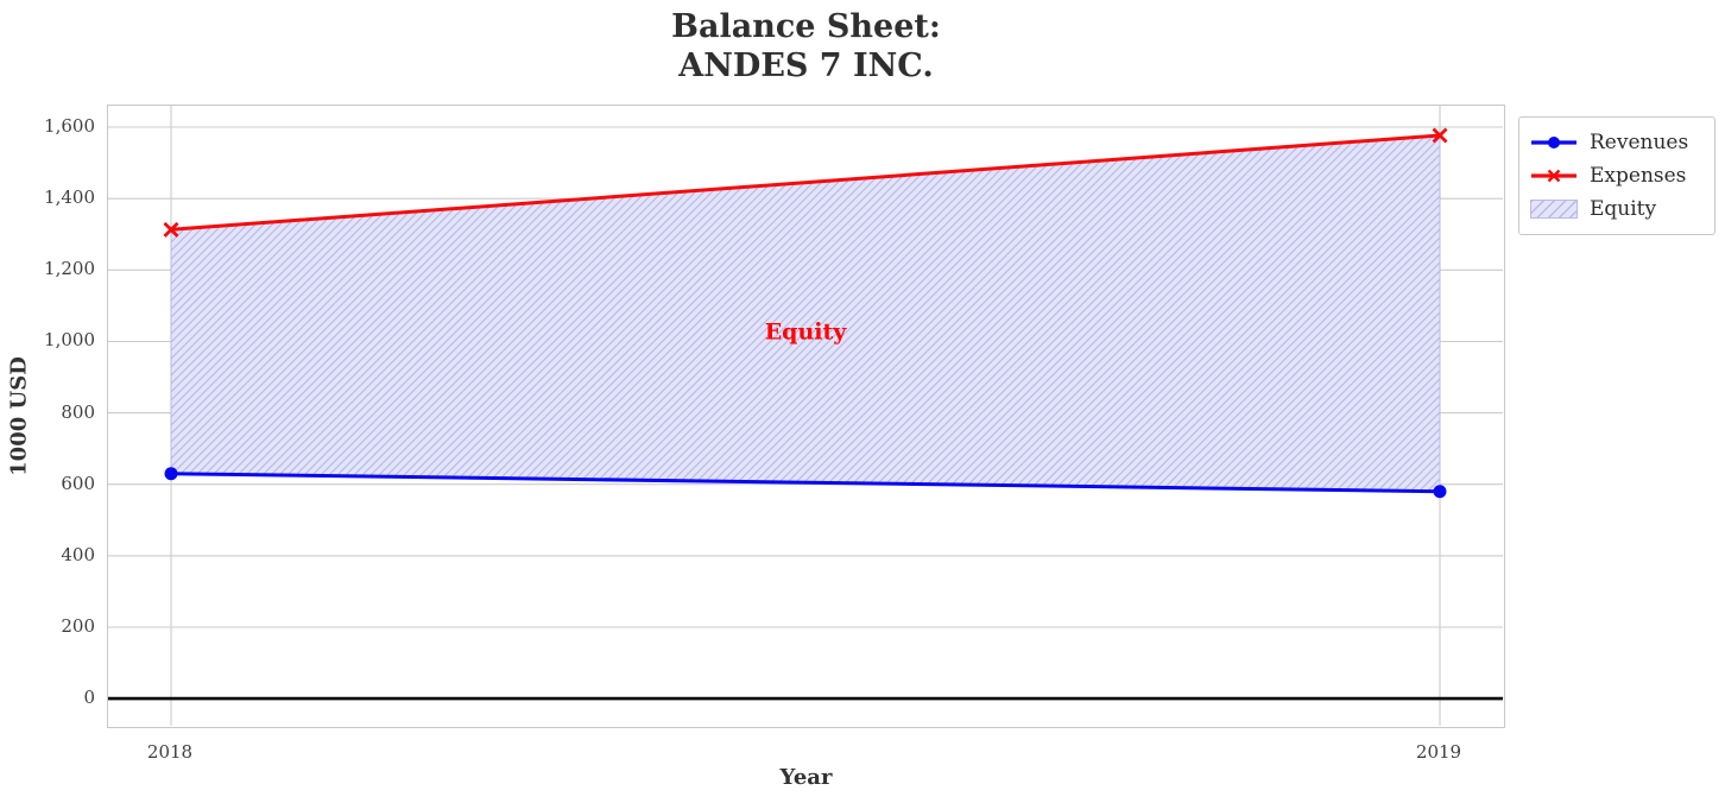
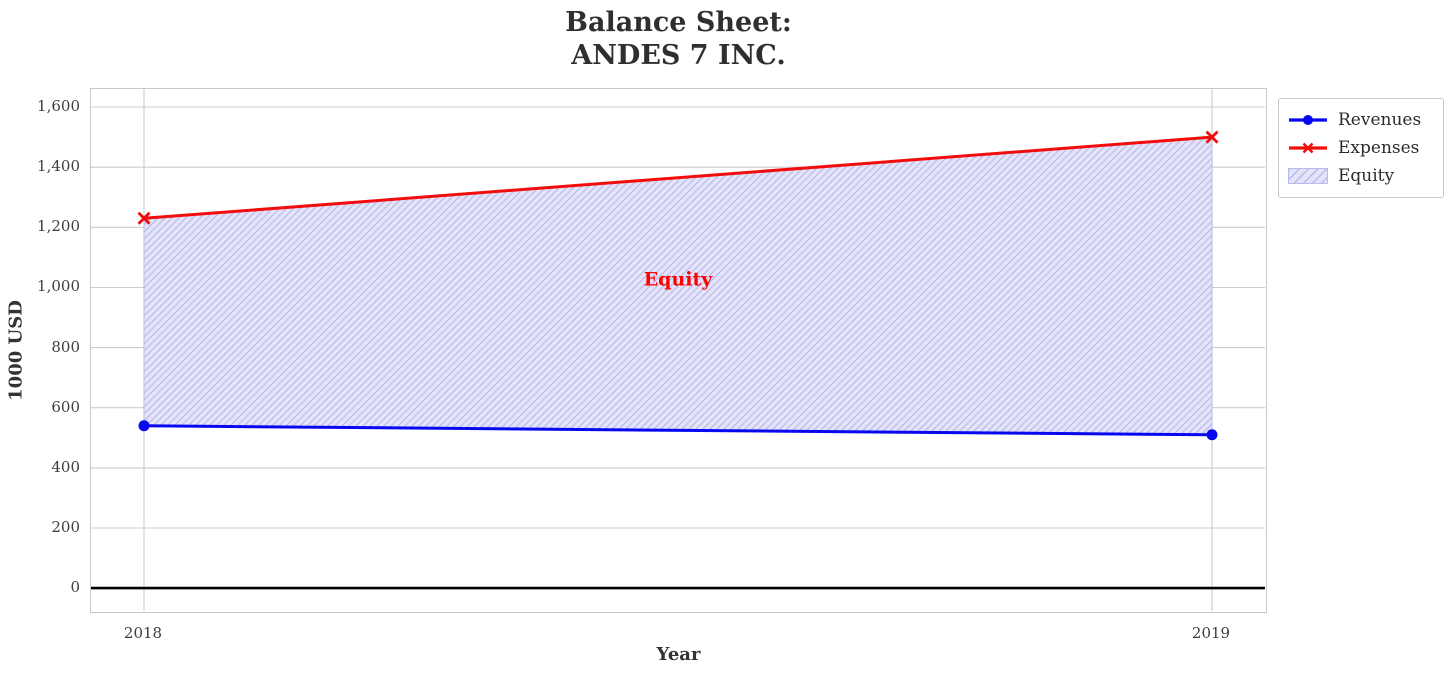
Revenues/2018: 630 -> 540
Expenses/2018: 1310 -> 1230
Revenues/2019: 580 -> 510
Expenses/2019: 1580 -> 1500
